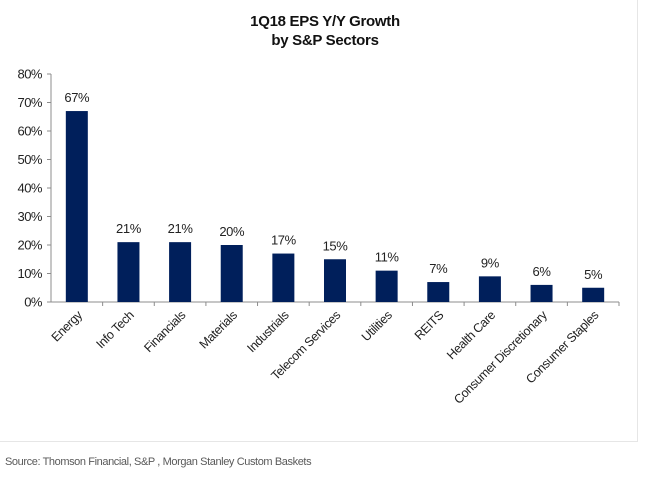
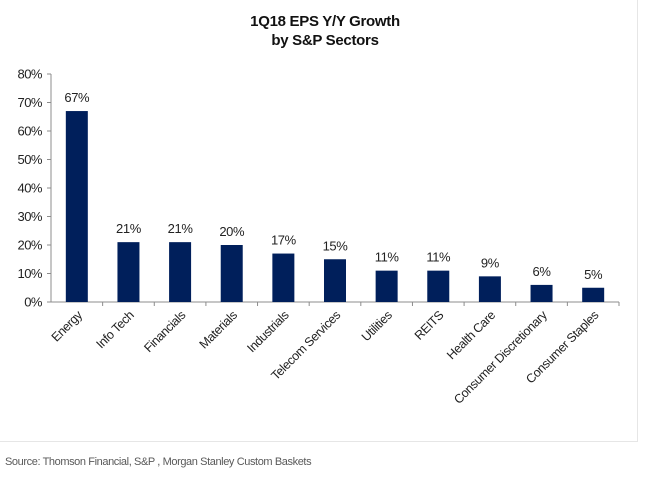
REITS: 7% -> 11%
